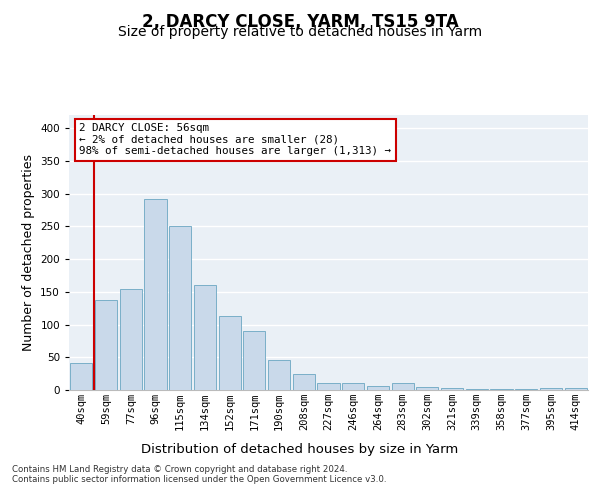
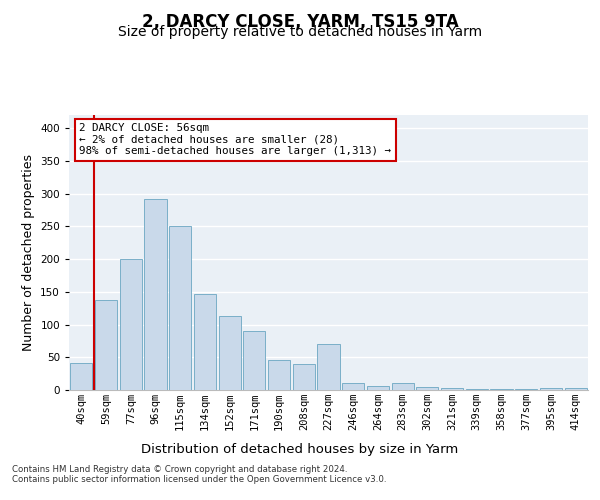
77sqm: 155 -> 200
134sqm: 160 -> 146
208sqm: 25 -> 40
227sqm: 10 -> 70
